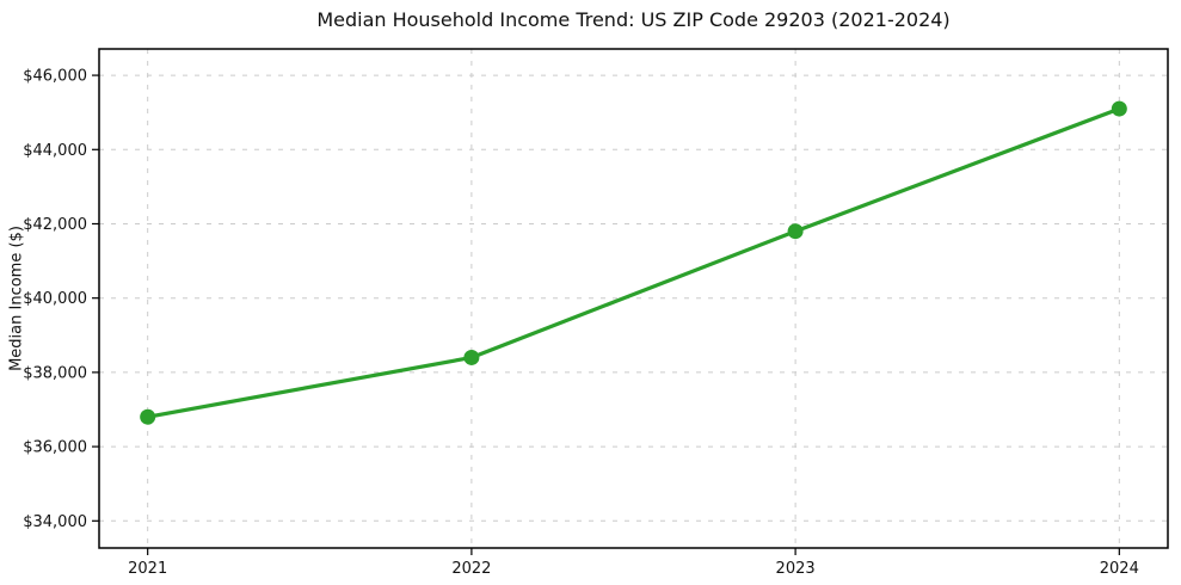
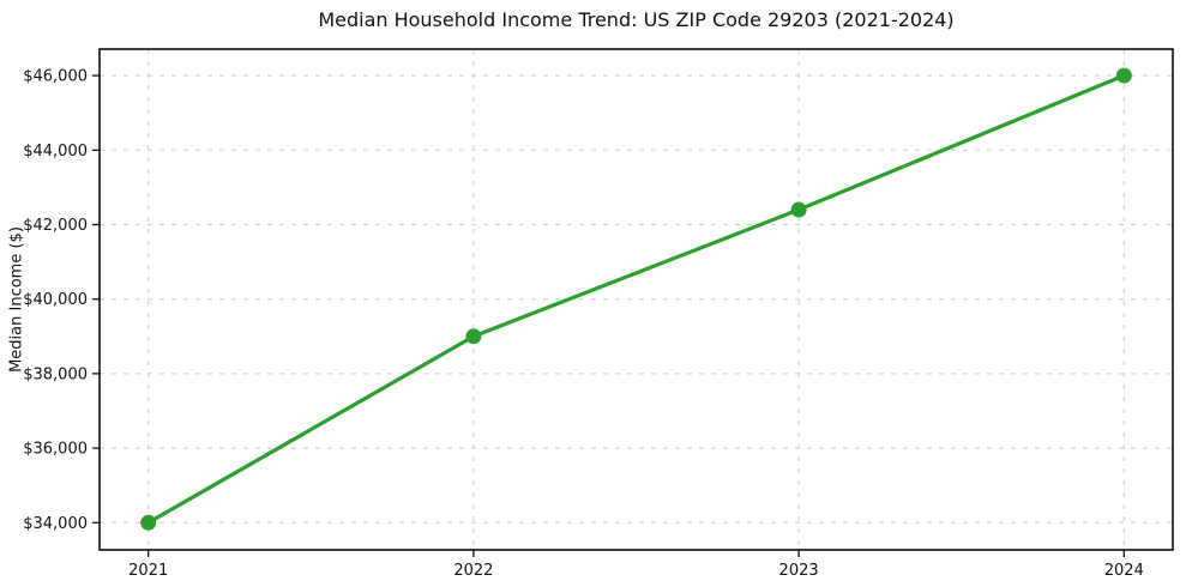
2021: $36800 -> $34000
2022: $38400 -> $39000
2023: $41800 -> $42400
2024: $45100 -> $46000
